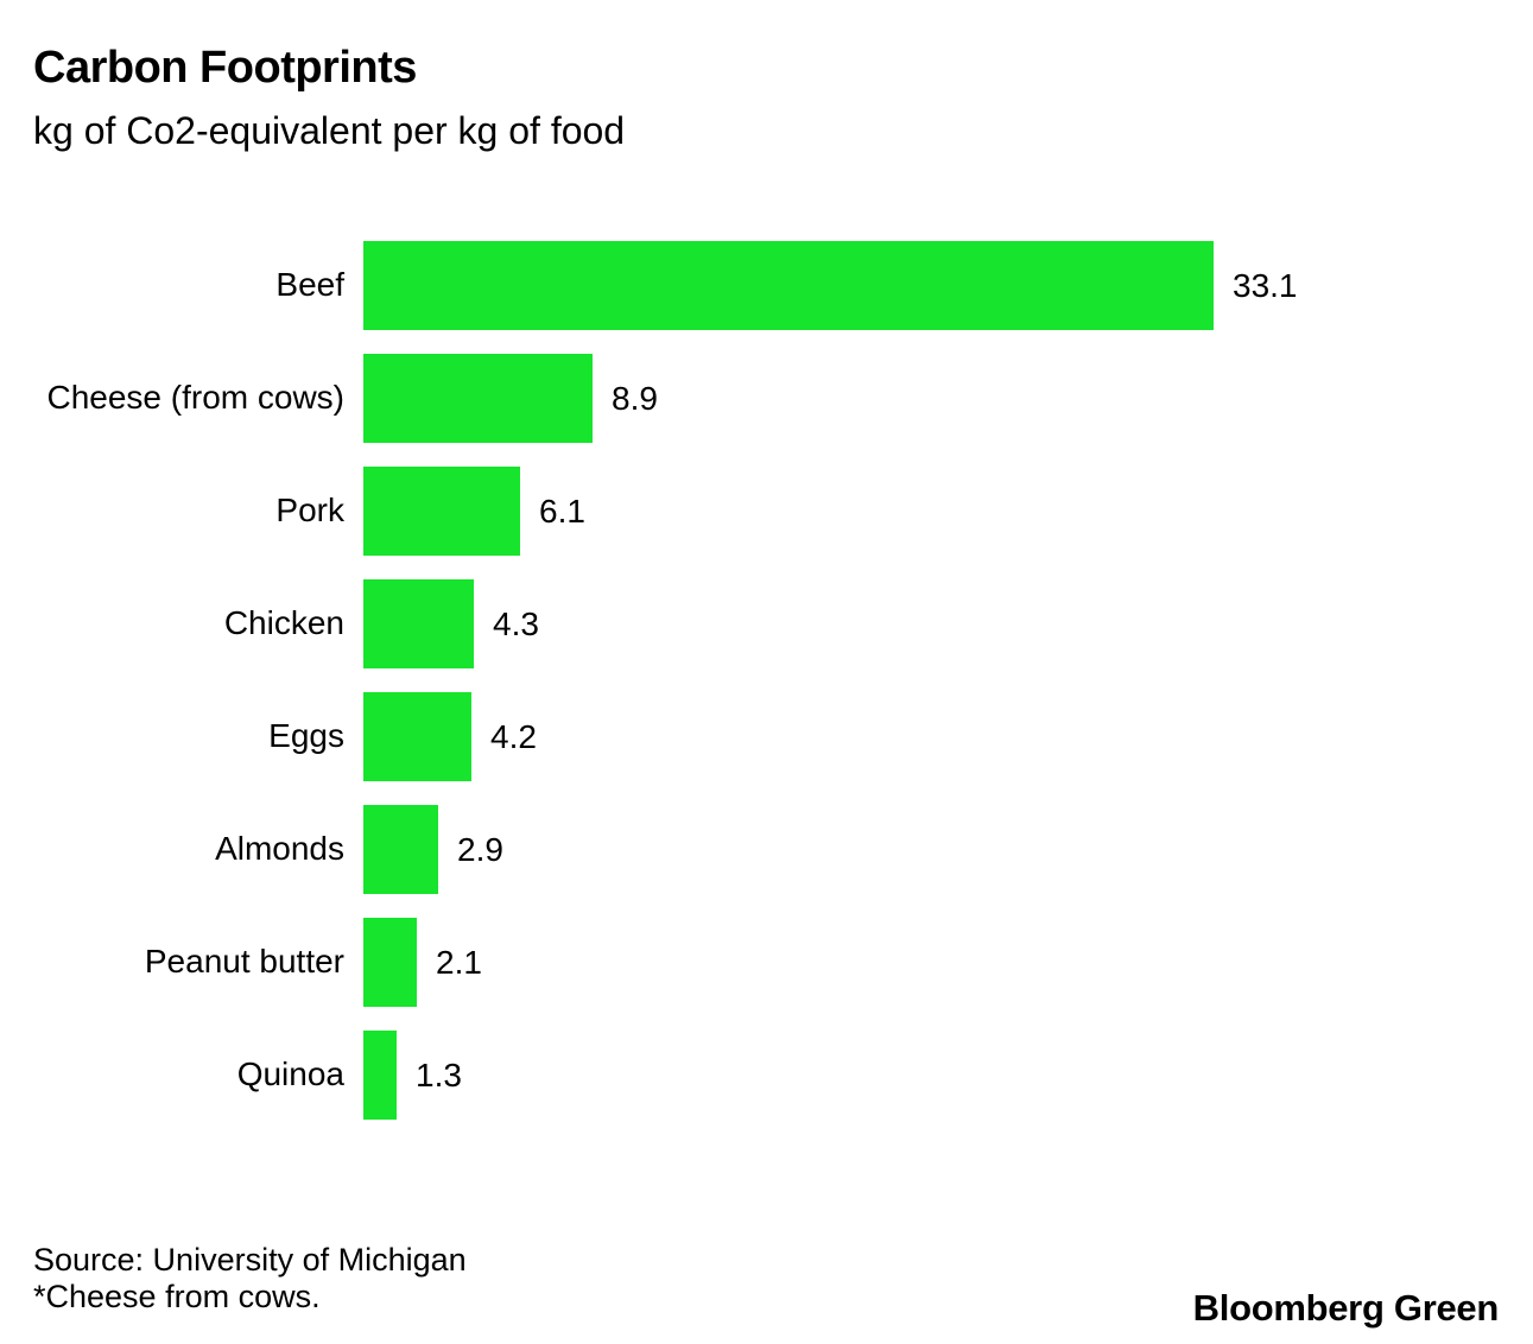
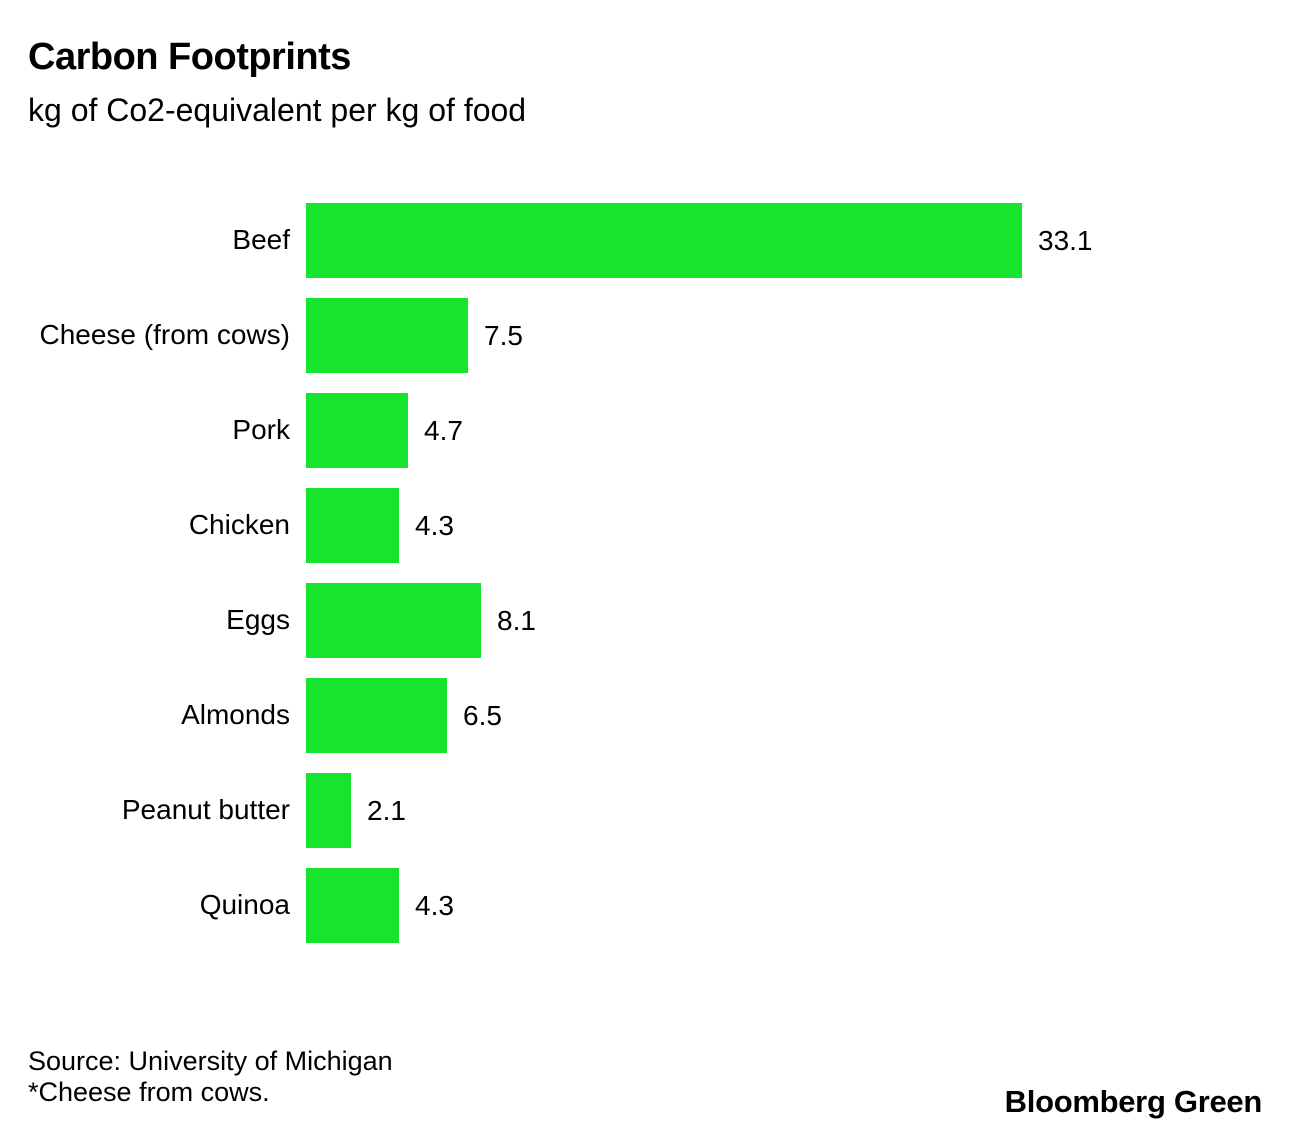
Cheese (from cows): 8.9 -> 7.5
Pork: 6.1 -> 4.7
Eggs: 4.2 -> 8.1
Almonds: 2.9 -> 6.5
Quinoa: 1.3 -> 4.3
